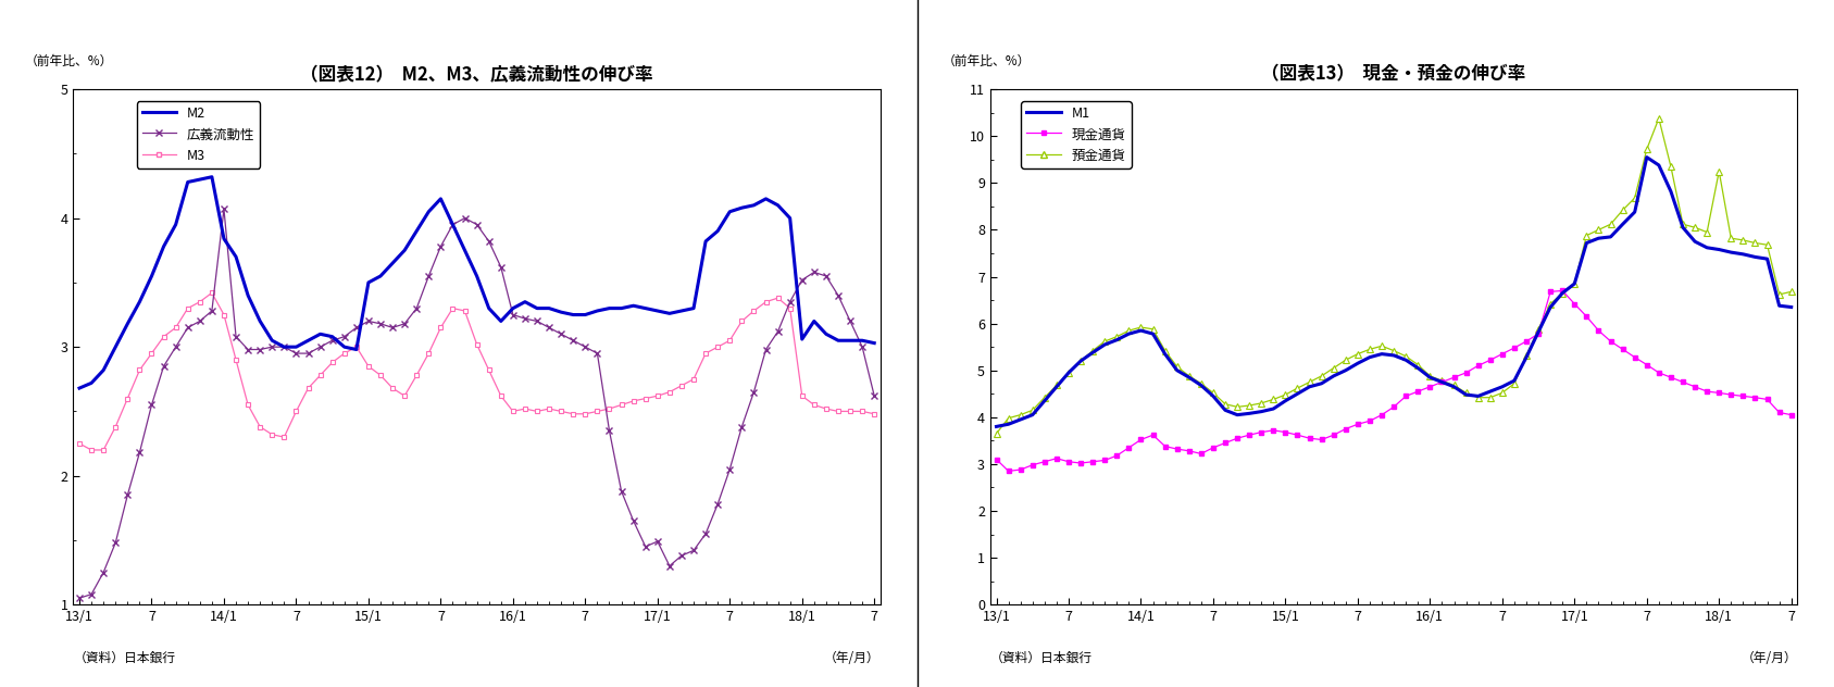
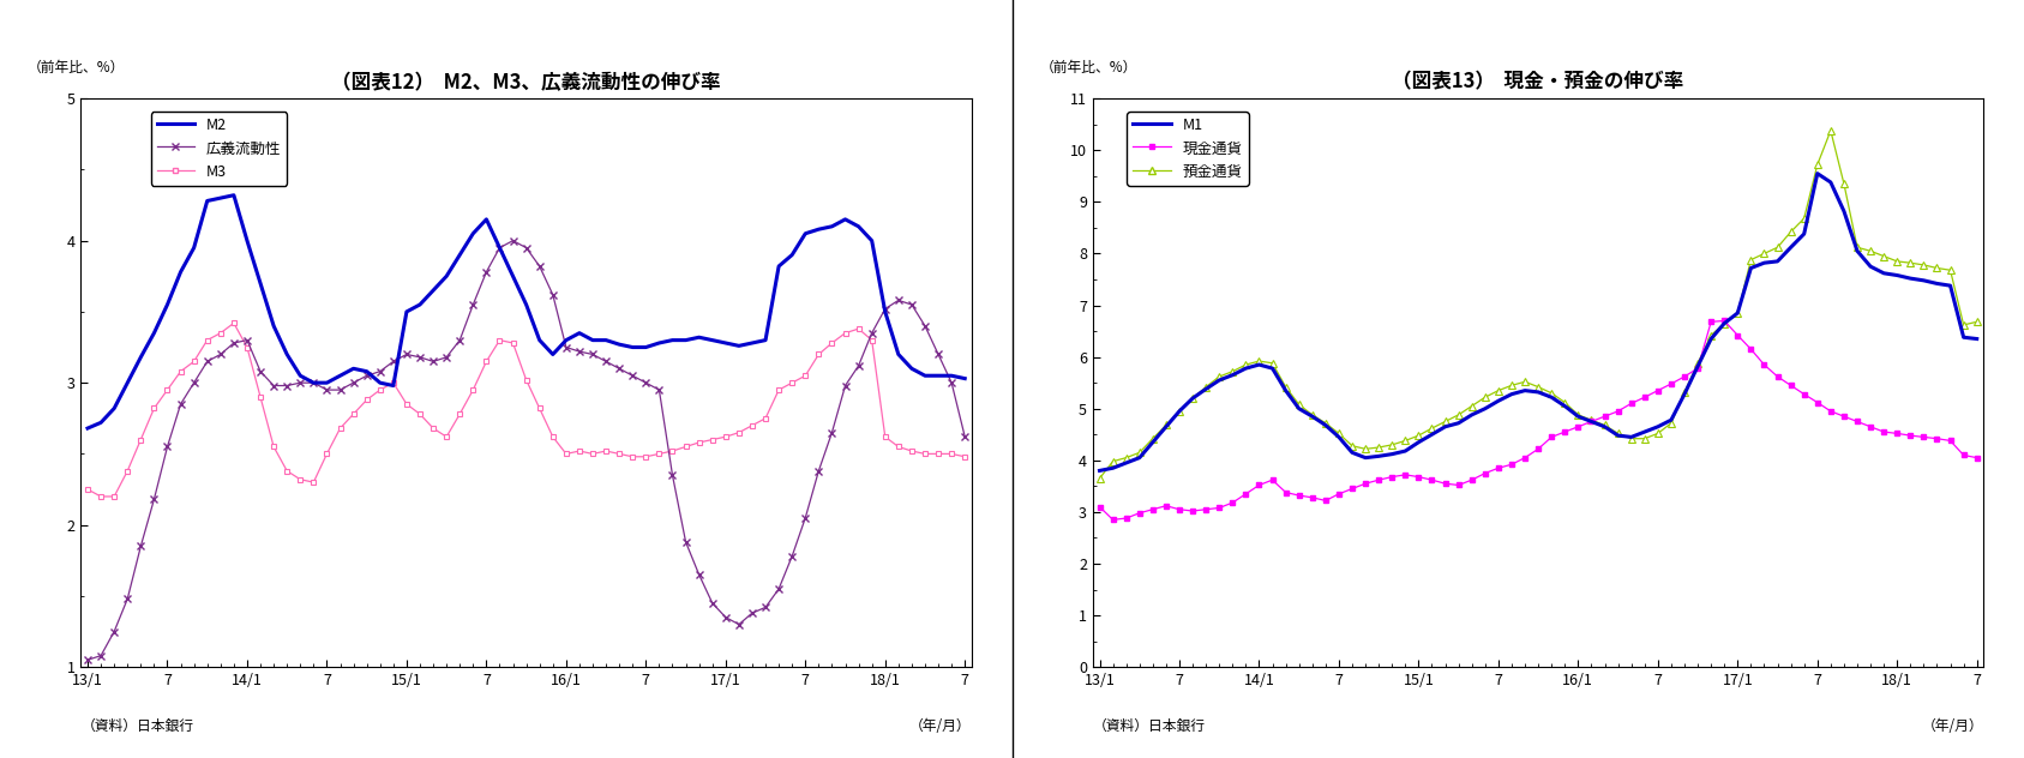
（図表12） M2、M3、広義流動性の伸び率/M2/14/1: 3.84 -> 4.00
（図表12） M2、M3、広義流動性の伸び率/広義流動性/14/1: 4.07 -> 3.30
（図表12） M2、M3、広義流動性の伸び率/広義流動性/17/1: 1.49 -> 1.35
（図表12） M2、M3、広義流動性の伸び率/M2/18/1: 3.06 -> 3.50
（図表13） 現金・預金の伸び率/預金通貨/18/1: 9.25 -> 7.85
